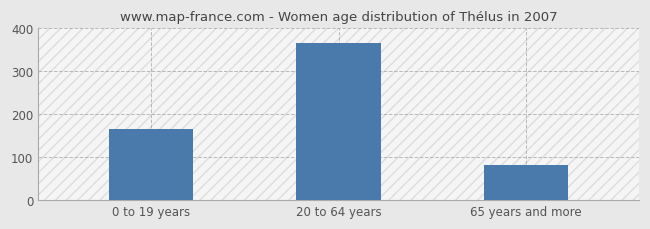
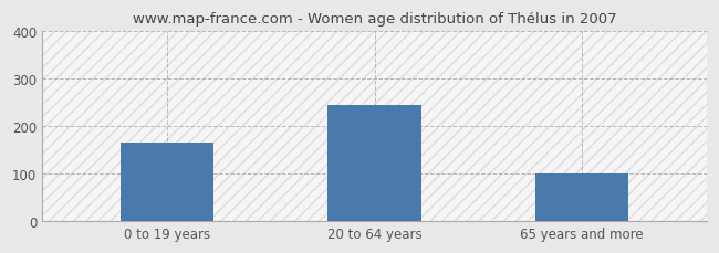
20 to 64 years: 365 -> 245
65 years and more: 82 -> 100
